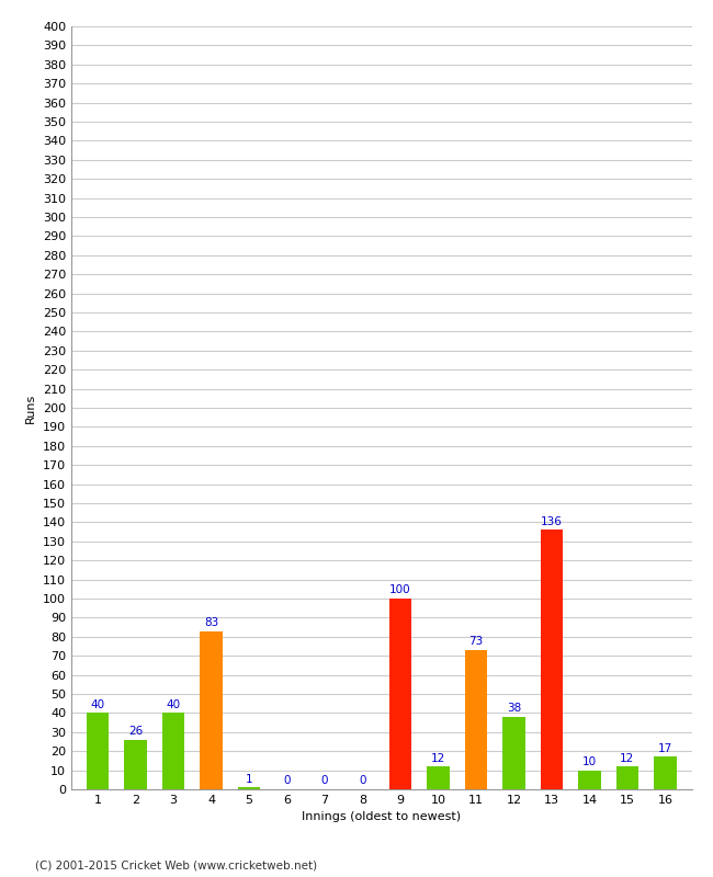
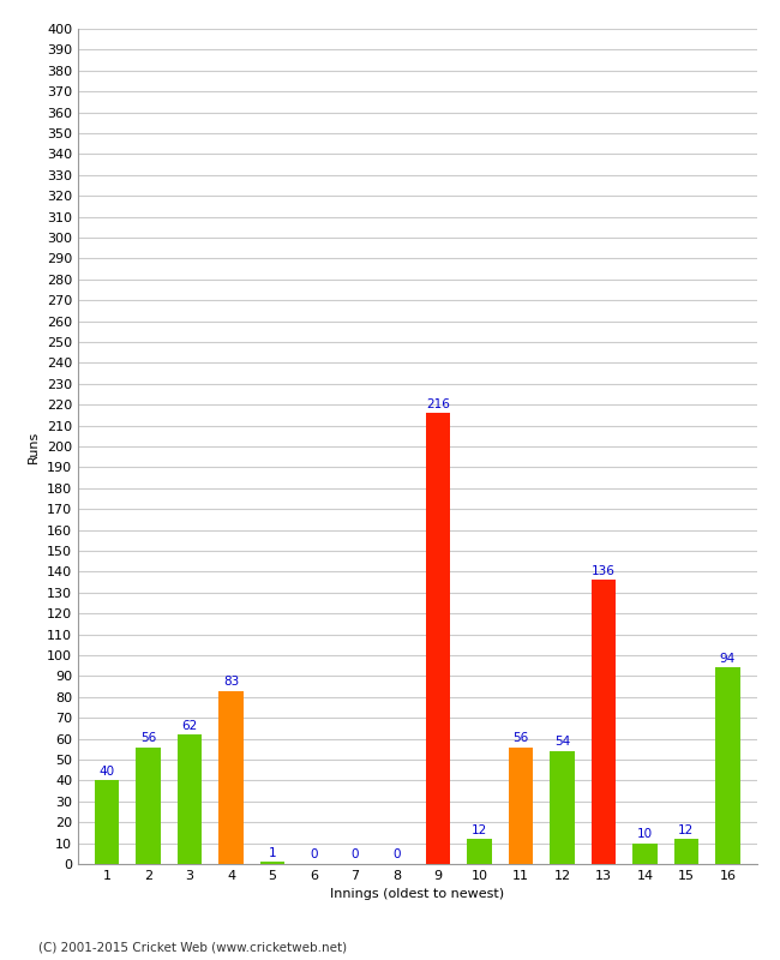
2: 26 -> 56
3: 40 -> 62
9: 100 -> 216
11: 73 -> 56
12: 38 -> 54
16: 17 -> 94
